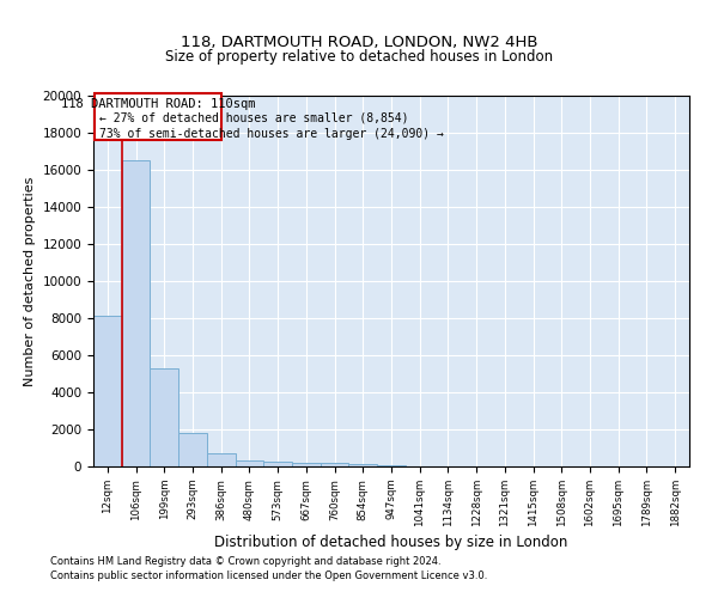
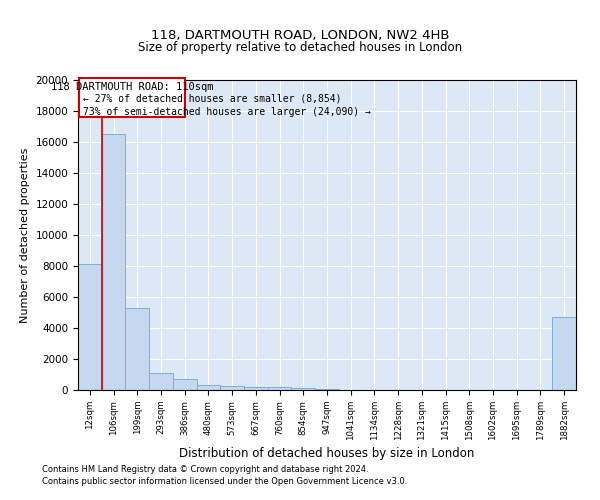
293sqm: 1800 -> 1100
1882sqm: 0 -> 4700
